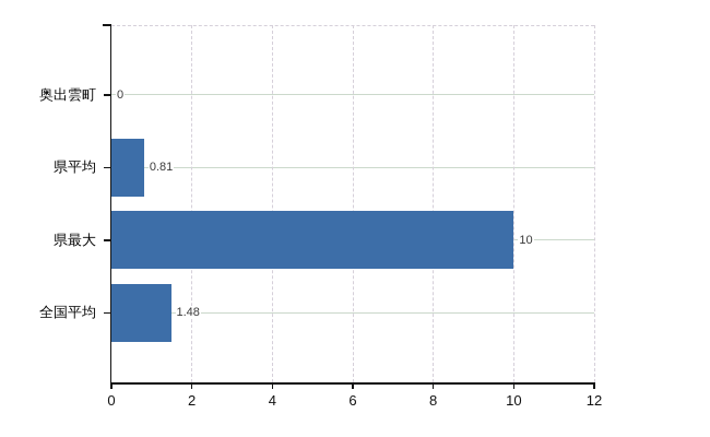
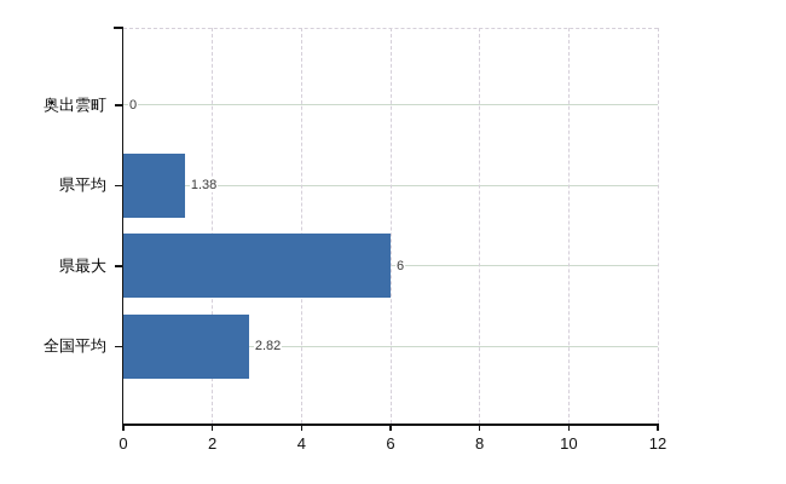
県平均: 0.81 -> 1.38
県最大: 10 -> 6
全国平均: 1.48 -> 2.82
